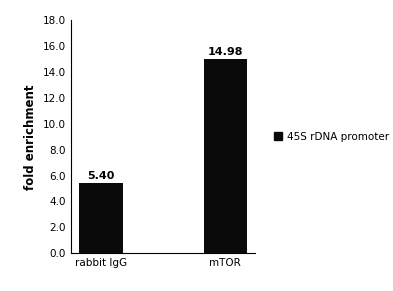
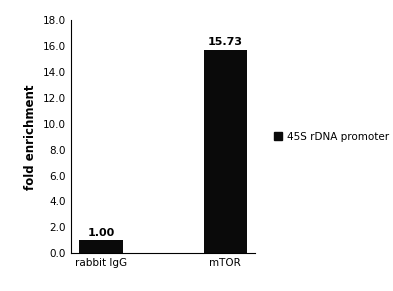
rabbit IgG: 5.40 -> 1.00
mTOR: 14.98 -> 15.73
